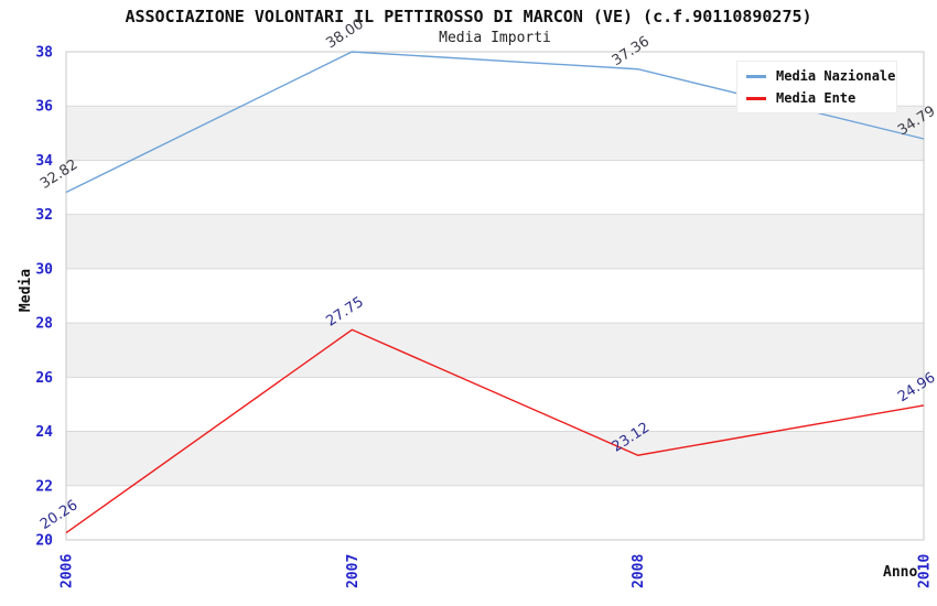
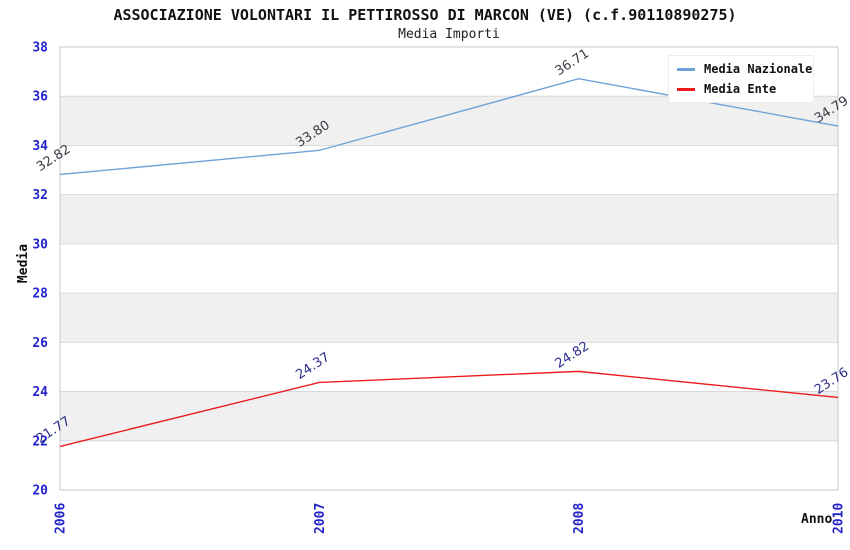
Media Ente/2006: 20.26 -> 21.77
Media Nazionale/2007: 38.00 -> 33.80
Media Ente/2007: 27.75 -> 24.37
Media Nazionale/2008: 37.36 -> 36.71
Media Ente/2008: 23.12 -> 24.82
Media Ente/2010: 24.96 -> 23.76
